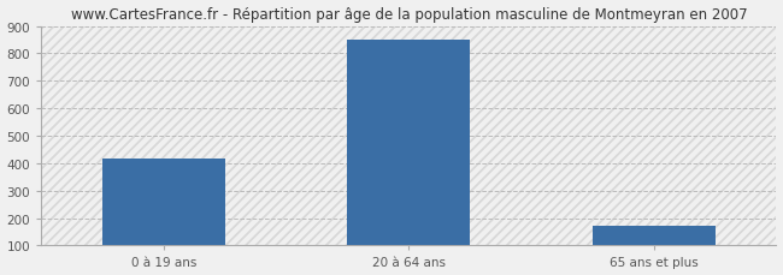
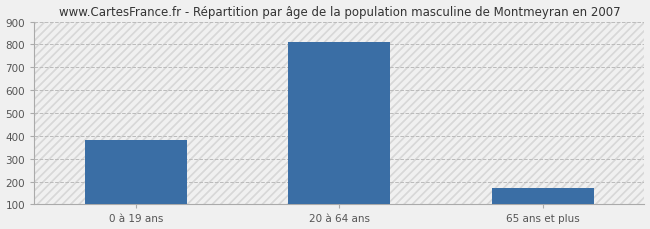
0 à 19 ans: 415 -> 383
20 à 64 ans: 850 -> 810
